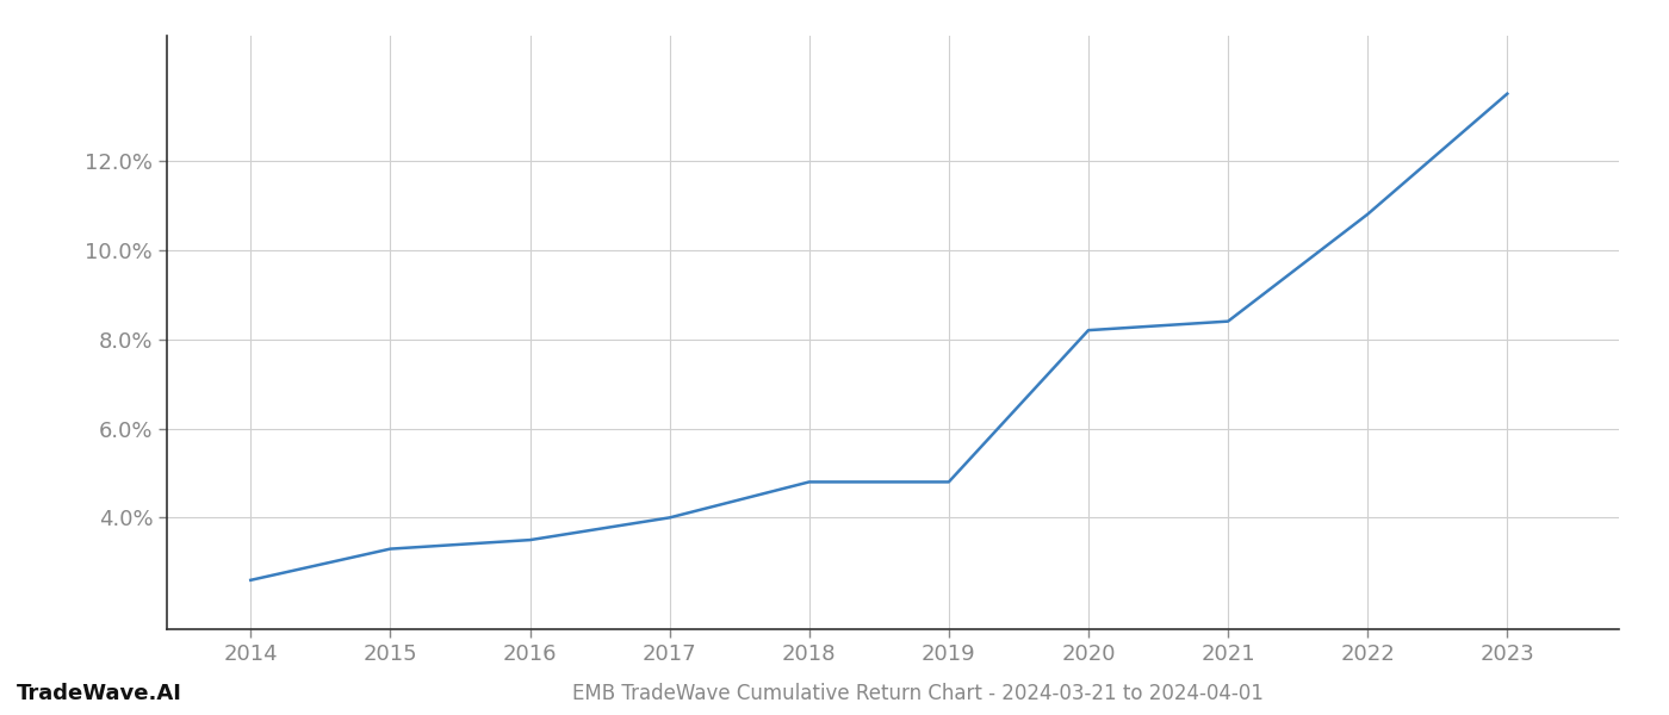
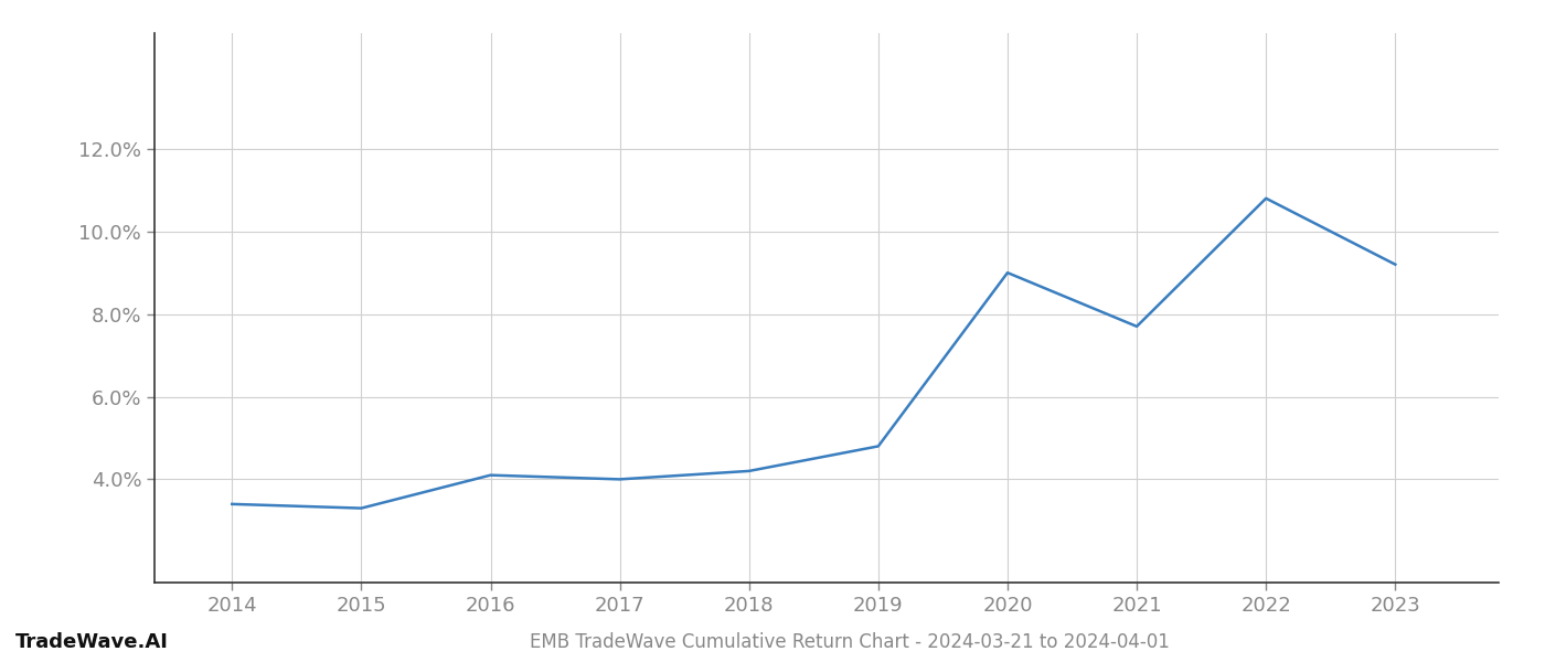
2014: 2.6% -> 3.4%
2016: 3.5% -> 4.1%
2018: 4.8% -> 4.2%
2020: 8.2% -> 9.0%
2021: 8.4% -> 7.7%
2023: 13.5% -> 9.2%
